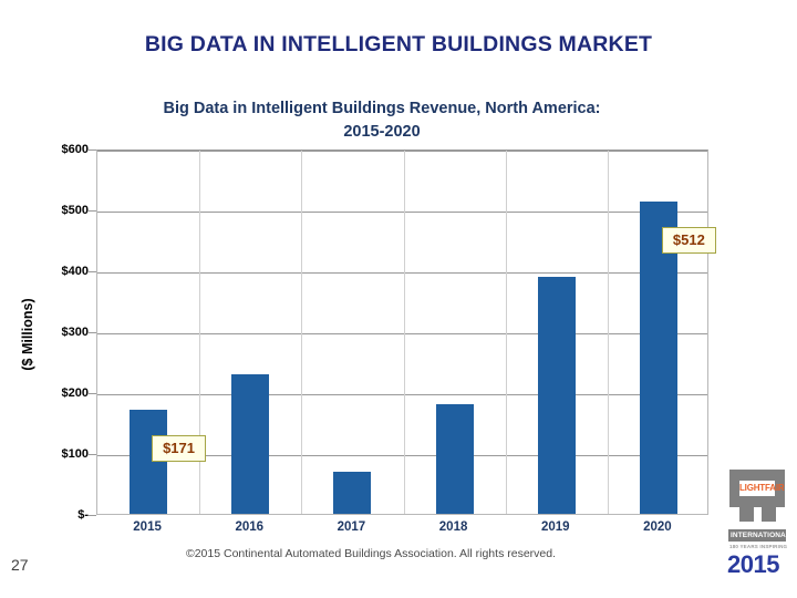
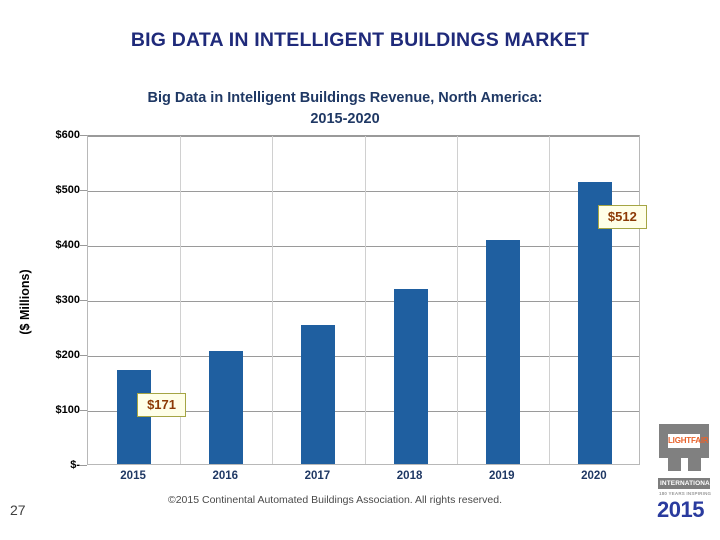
2016: $230 -> $200
2017: $70 -> $250
2018: $180 -> $320
2019: $390 -> $410
